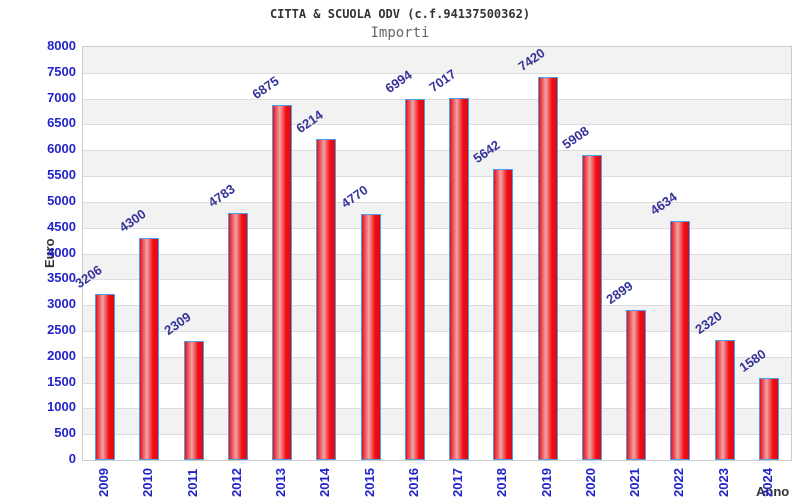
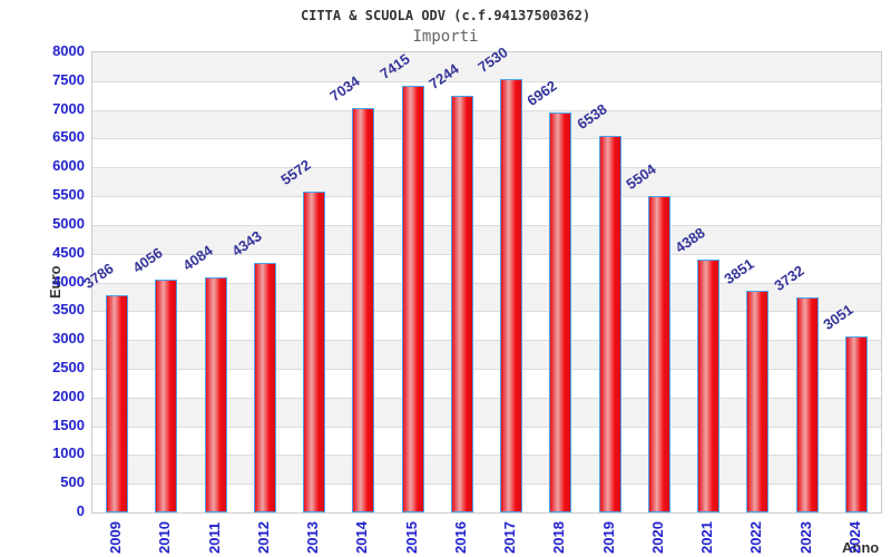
2009: 3206 -> 3786
2010: 4300 -> 4056
2011: 2309 -> 4084
2012: 4783 -> 4343
2013: 6875 -> 5572
2014: 6214 -> 7034
2015: 4770 -> 7415
2016: 6994 -> 7244
2017: 7017 -> 7530
2018: 5642 -> 6962
2019: 7420 -> 6538
2020: 5908 -> 5504
2021: 2899 -> 4388
2022: 4634 -> 3851
2023: 2320 -> 3732
2024: 1580 -> 3051
